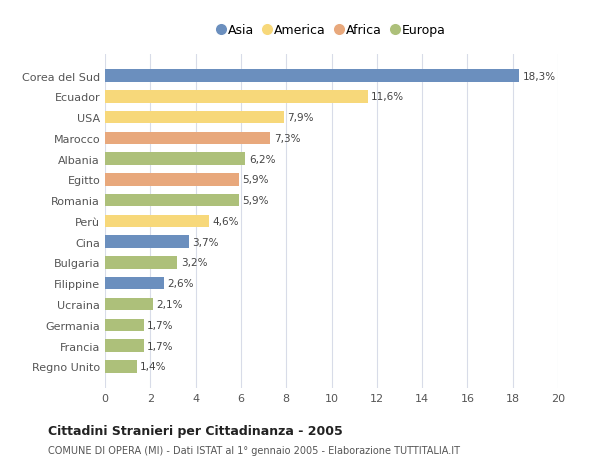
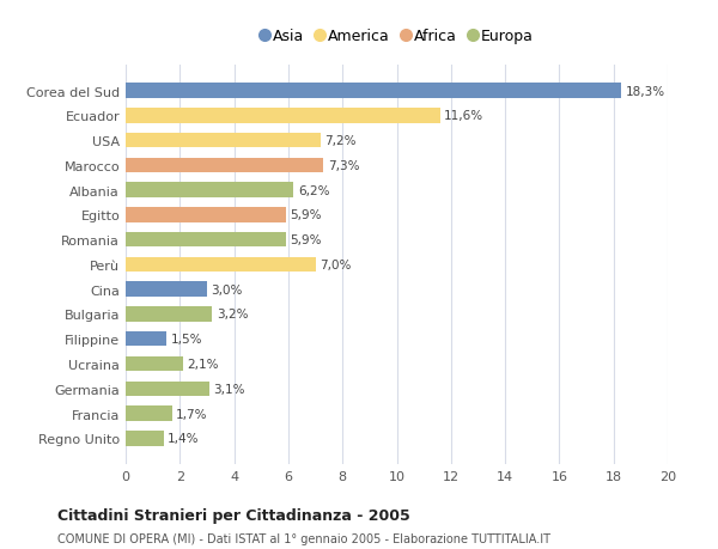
USA: 7,9% -> 7,2%
Perù: 4,6% -> 7,0%
Cina: 3,7% -> 3,0%
Filippine: 2,6% -> 1,5%
Germania: 1,7% -> 3,1%
